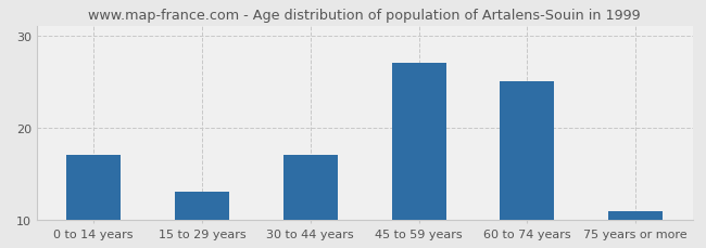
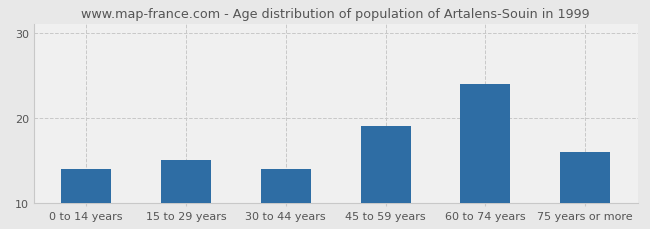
0 to 14 years: 17 -> 14
15 to 29 years: 13 -> 15
30 to 44 years: 17 -> 14
45 to 59 years: 27 -> 19
60 to 74 years: 25 -> 24
75 years or more: 11 -> 16
